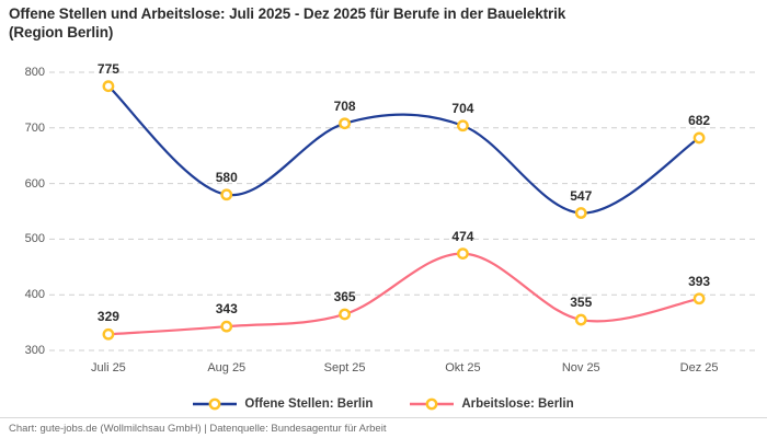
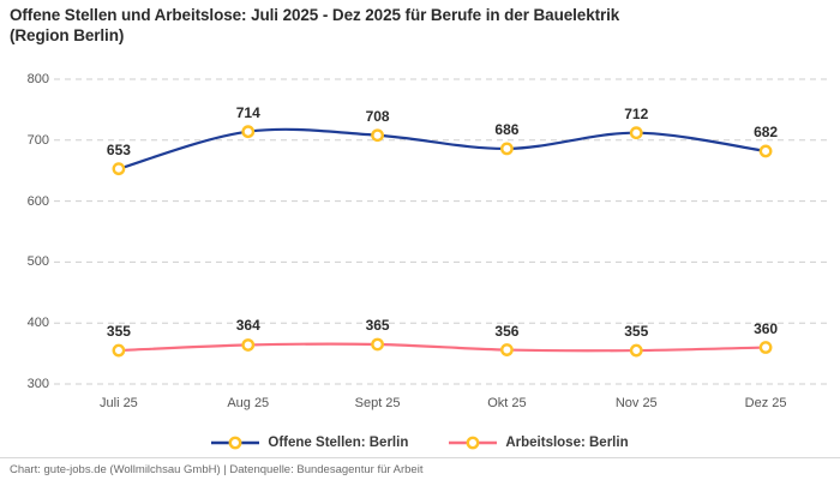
Offene Stellen: Berlin/Juli 25: 775 -> 653
Arbeitslose: Berlin/Juli 25: 329 -> 355
Offene Stellen: Berlin/Aug 25: 580 -> 714
Arbeitslose: Berlin/Aug 25: 343 -> 364
Offene Stellen: Berlin/Okt 25: 704 -> 686
Arbeitslose: Berlin/Okt 25: 474 -> 356
Offene Stellen: Berlin/Nov 25: 547 -> 712
Arbeitslose: Berlin/Dez 25: 393 -> 360
